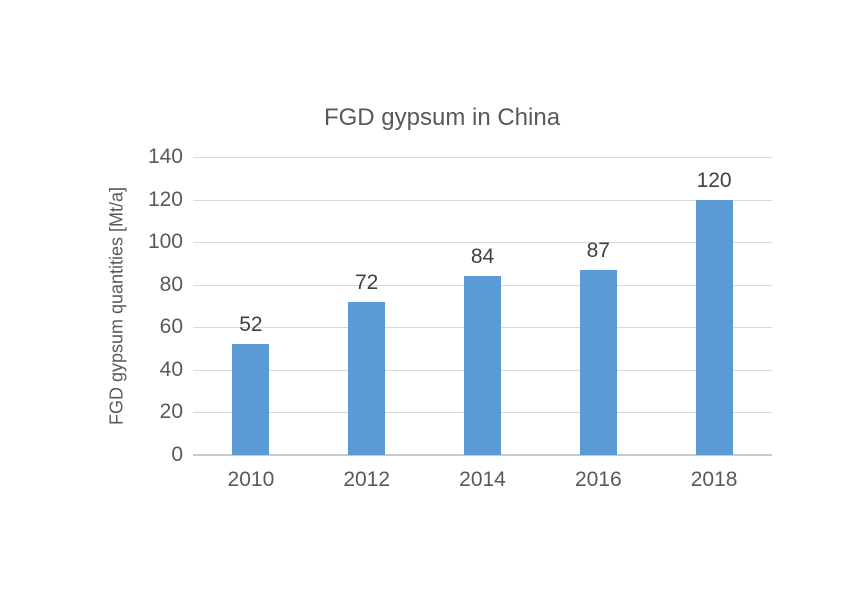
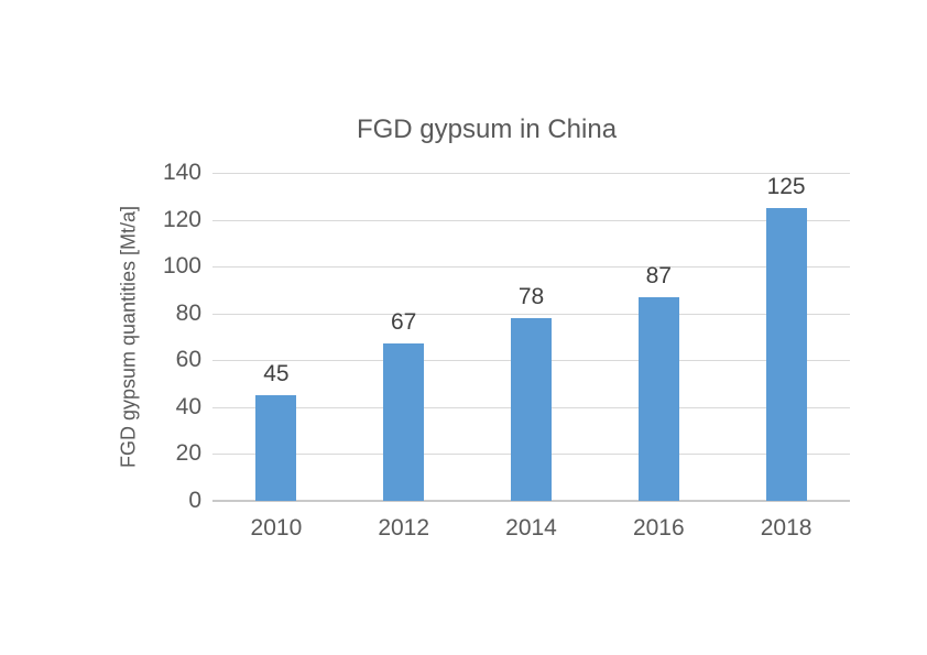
2010: 52 -> 45
2012: 72 -> 67
2014: 84 -> 78
2018: 120 -> 125
